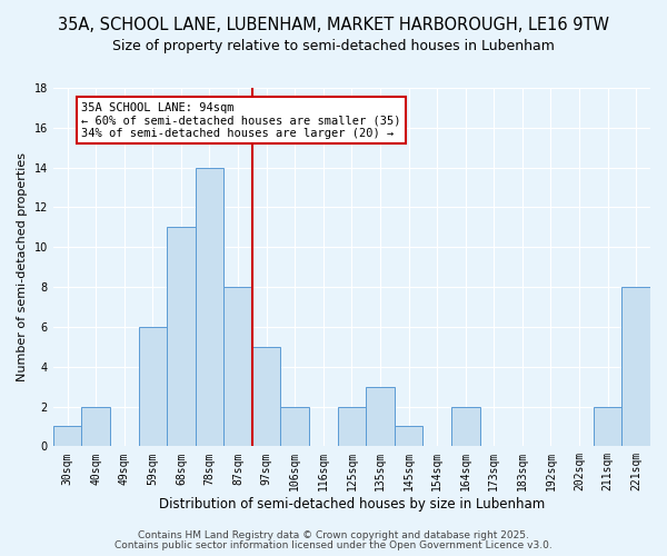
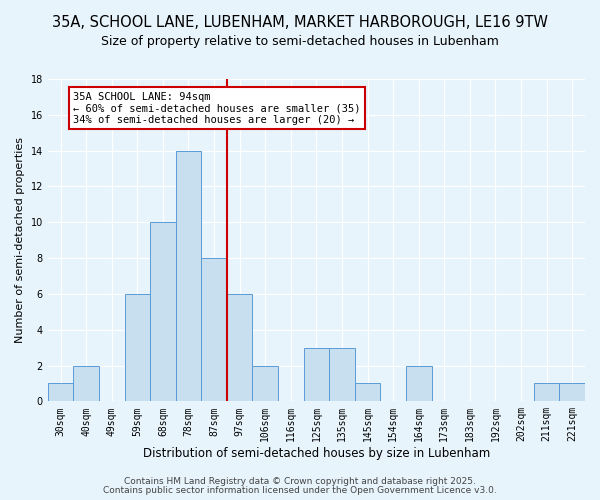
68sqm: 11 -> 10
97sqm: 5 -> 6
125sqm: 2 -> 3
211sqm: 2 -> 1
221sqm: 8 -> 1
